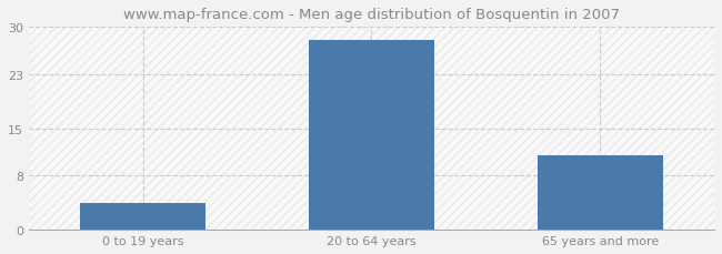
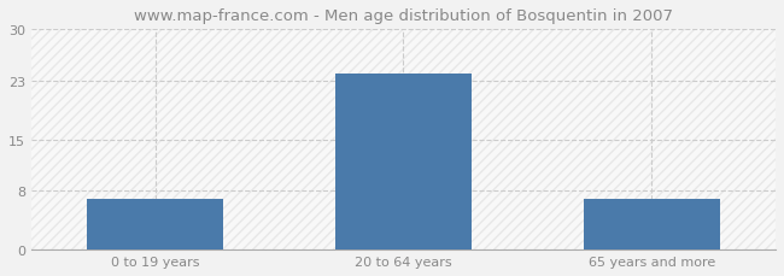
0 to 19 years: 4 -> 7
20 to 64 years: 28 -> 24
65 years and more: 11 -> 7
